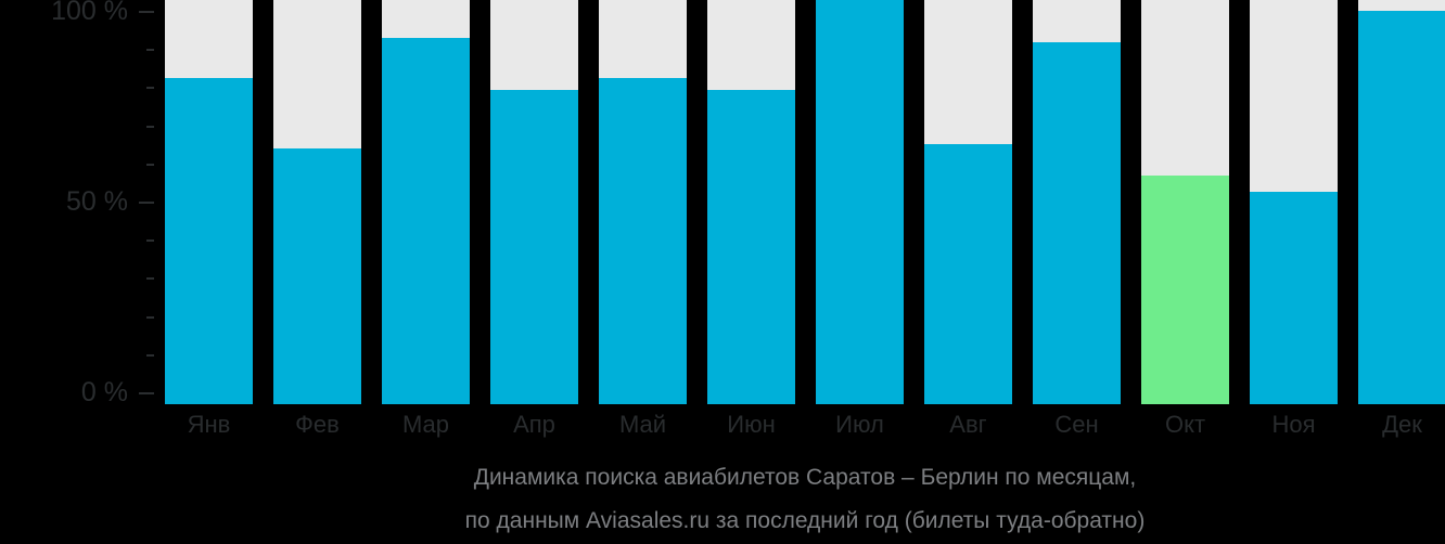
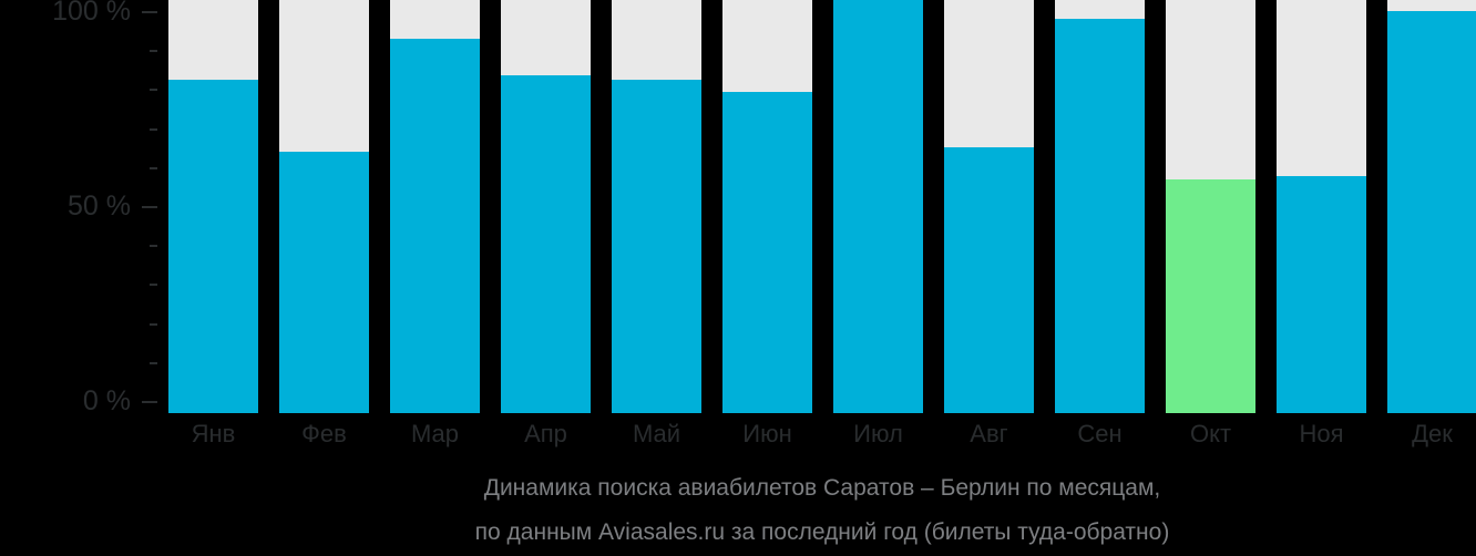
Апр: 80% -> 84%
Сен: 92% -> 98%
Ноя: 54% -> 59%
